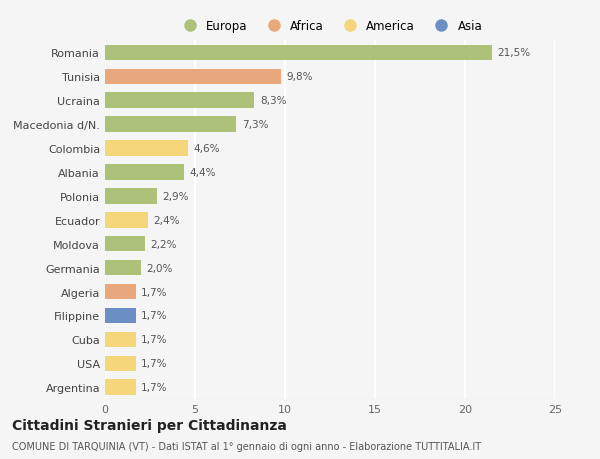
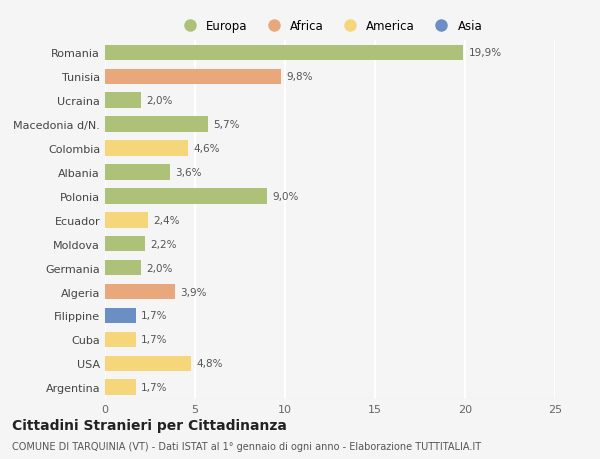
Romania: 21,5% -> 19,9%
Ucraina: 8,3% -> 2,0%
Macedonia d/N.: 7,3% -> 5,7%
Albania: 4,4% -> 3,6%
Polonia: 2,9% -> 9,0%
Algeria: 1,7% -> 3,9%
USA: 1,7% -> 4,8%
